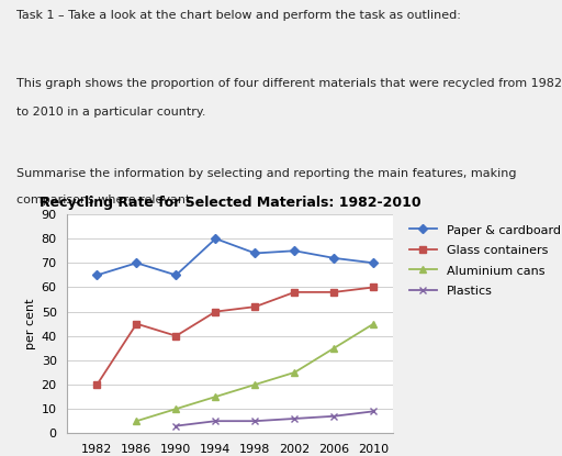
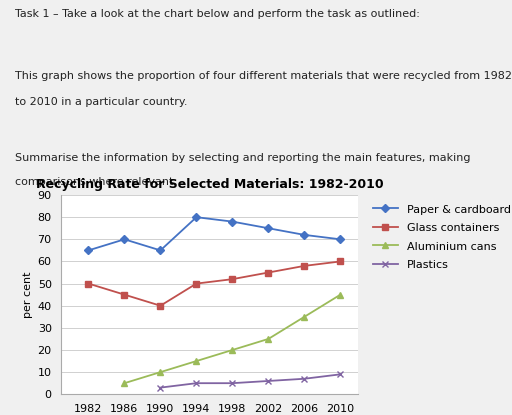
Glass containers/1982: 20 -> 50
Paper & cardboard/1998: 74 -> 78
Glass containers/2002: 58 -> 55
